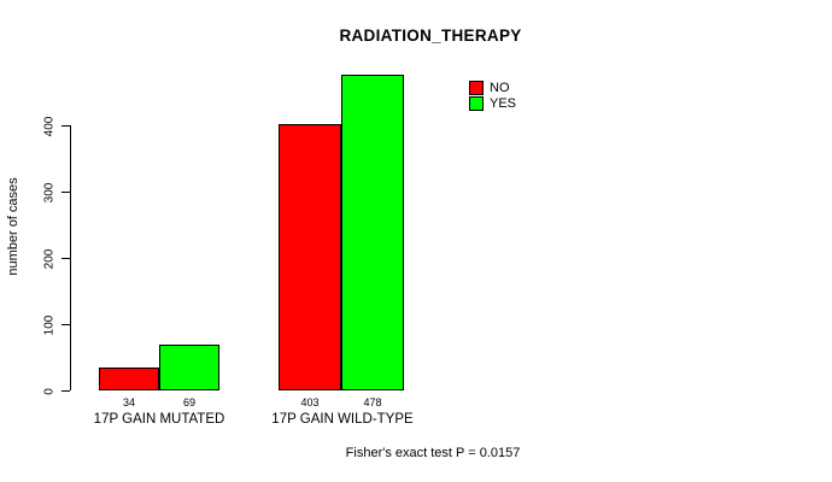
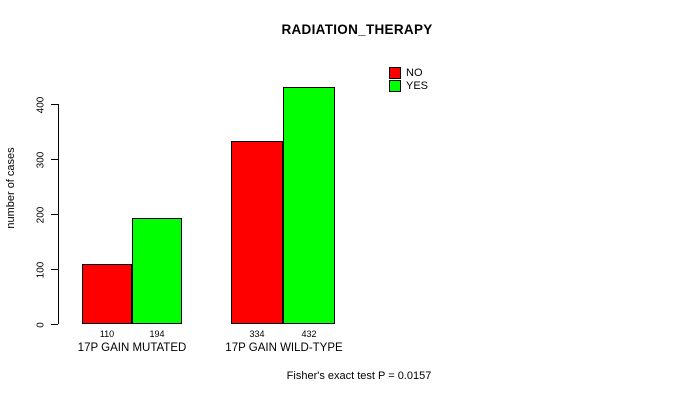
NO/17P GAIN MUTATED: 34 -> 110
YES/17P GAIN MUTATED: 69 -> 194
NO/17P GAIN WILD-TYPE: 403 -> 334
YES/17P GAIN WILD-TYPE: 478 -> 432
